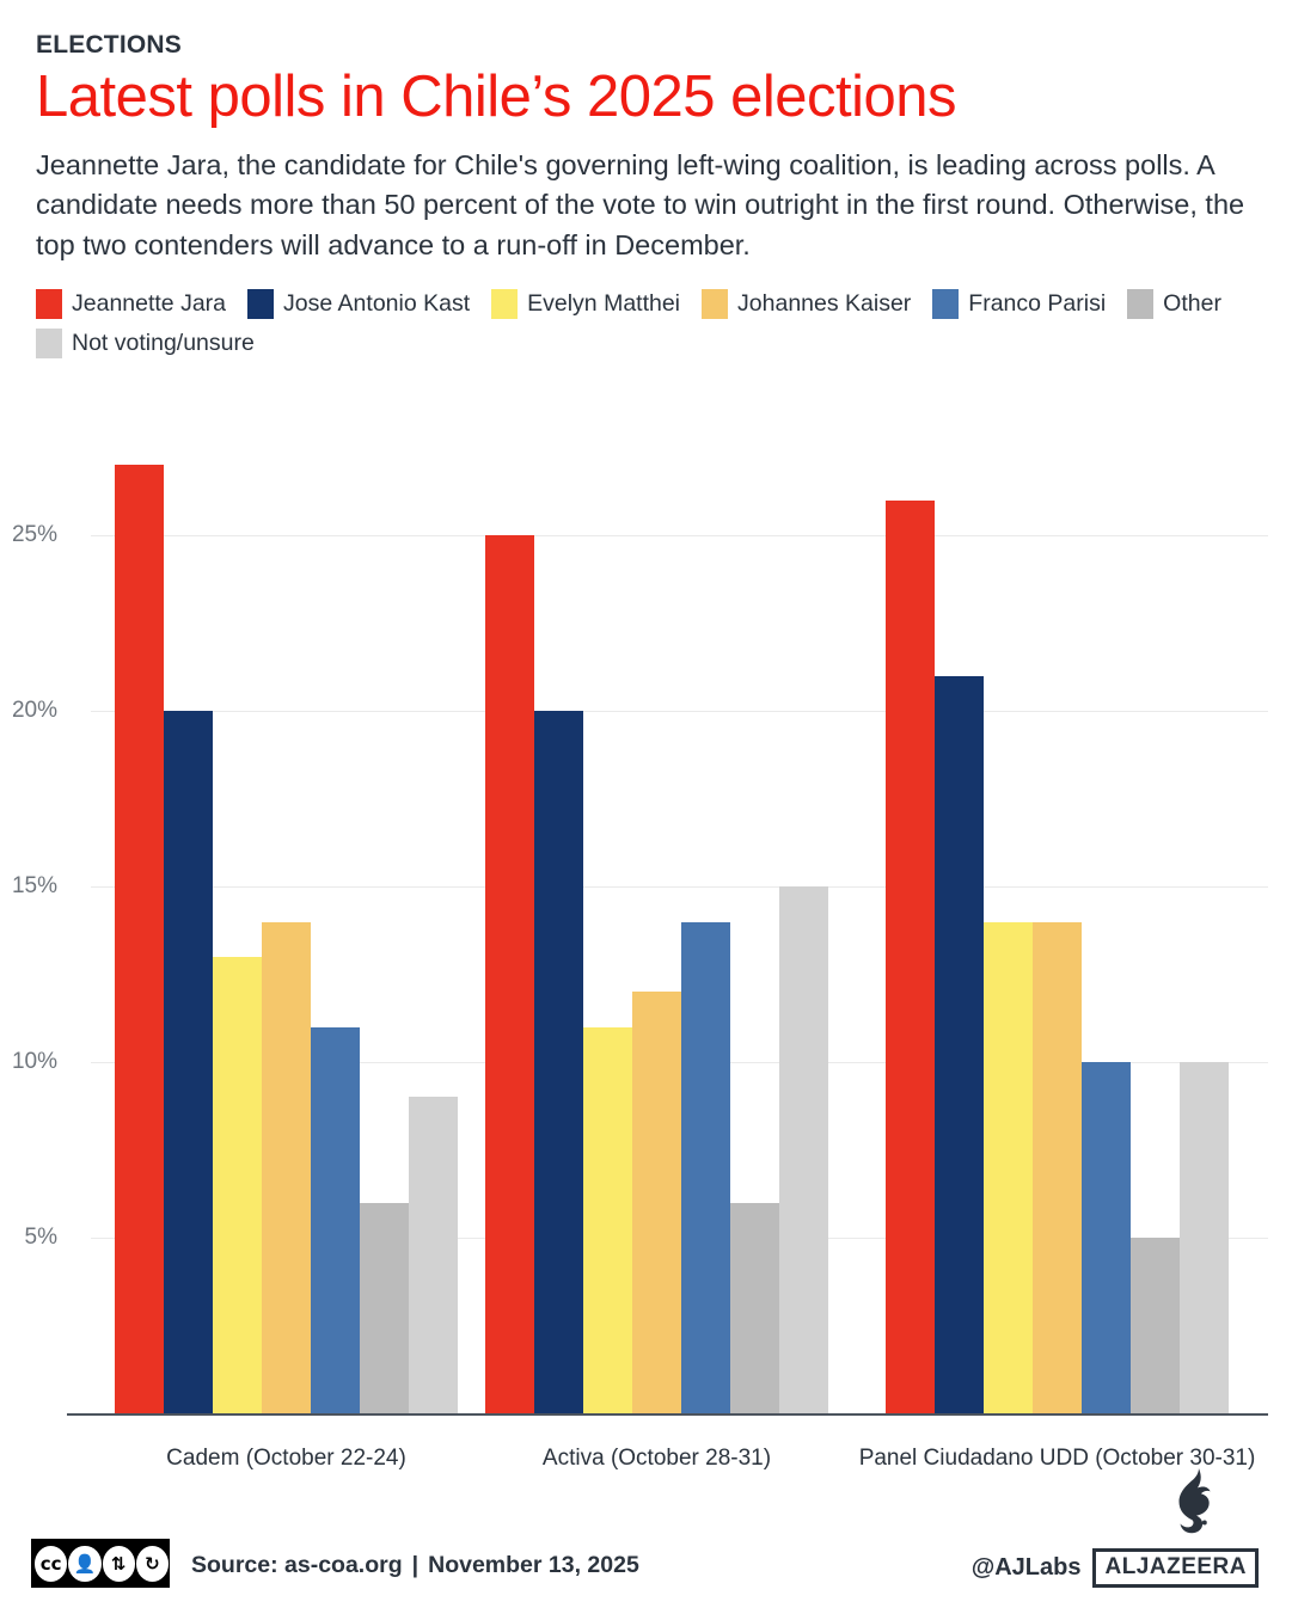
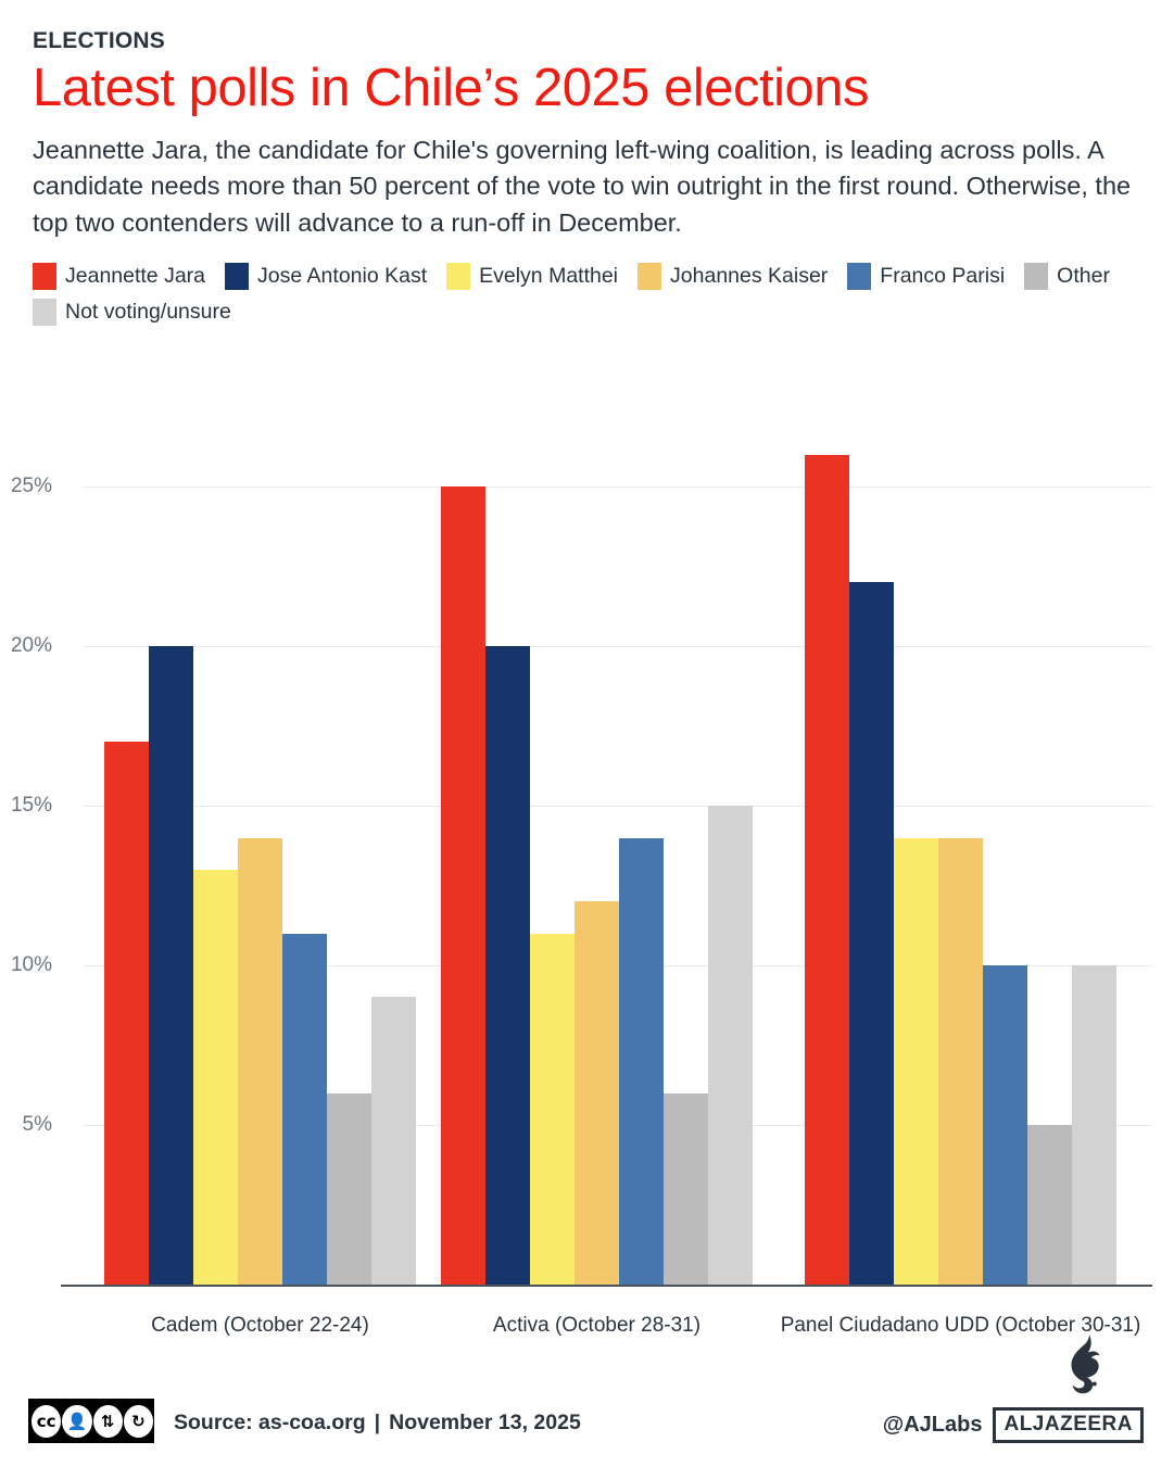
Jeannette Jara/Cadem (October 22-24): 27% -> 17%
Jose Antonio Kast/Panel Ciudadano UDD (October 30-31): 21% -> 22%
